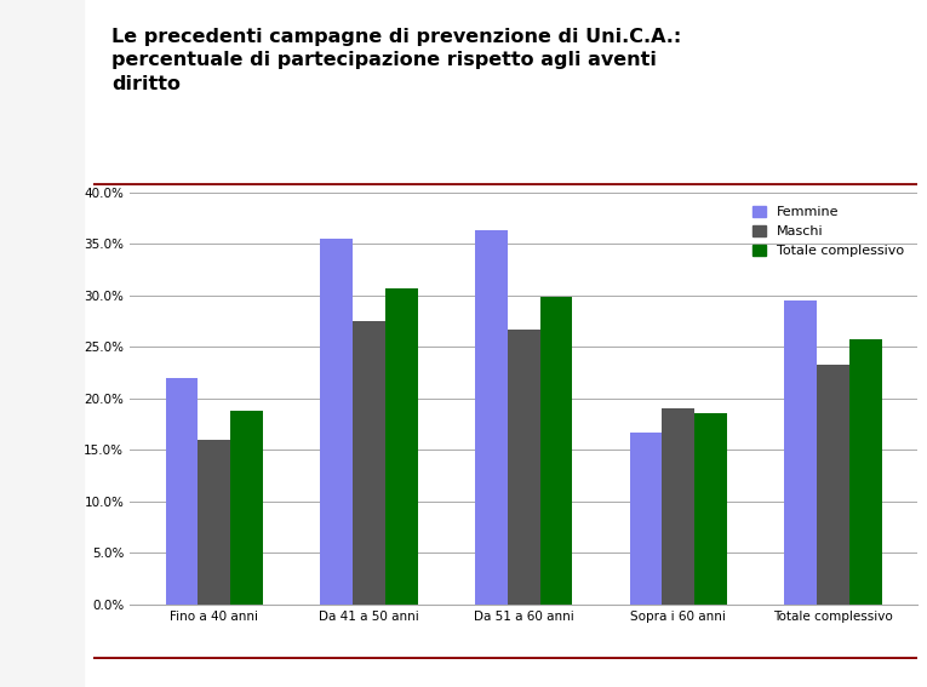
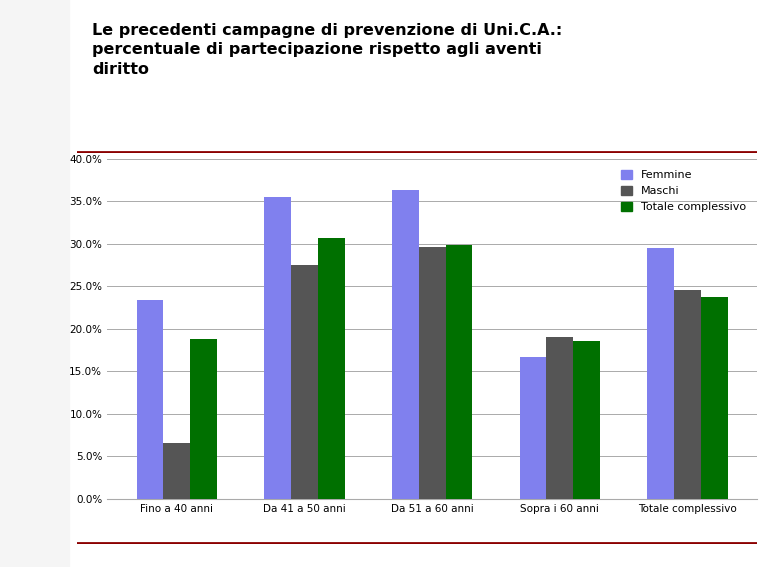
Femmine/Fino a 40 anni: 22.0% -> 23.4%
Maschi/Fino a 40 anni: 16.0% -> 6.6%
Maschi/Da 51 a 60 anni: 26.7% -> 29.6%
Maschi/Totale complessivo: 23.3% -> 24.6%
Totale complessivo/Totale complessivo: 25.7% -> 23.8%
